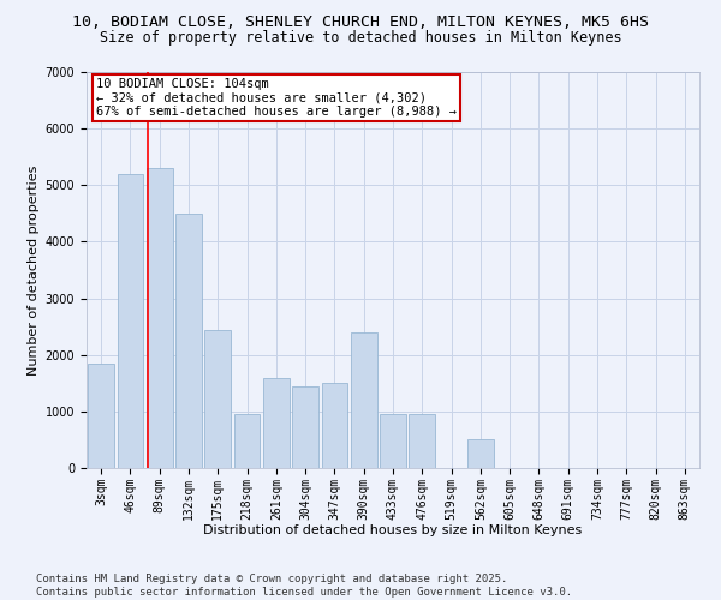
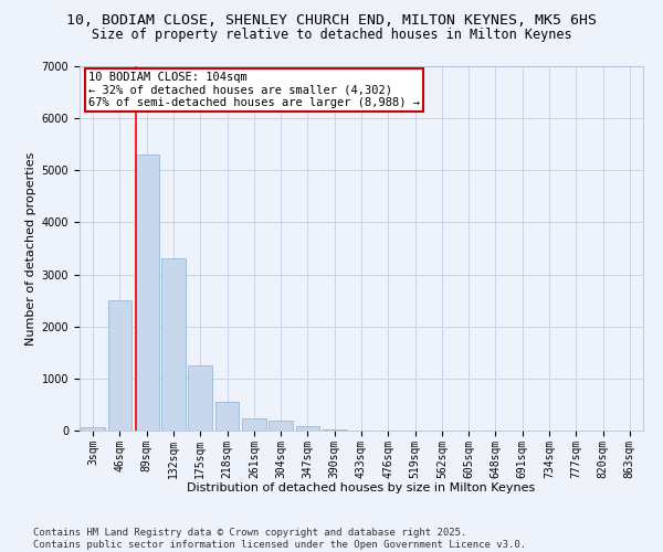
3sqm: 1850 -> 60
46sqm: 5200 -> 2500
132sqm: 4500 -> 3300
175sqm: 2450 -> 1250
218sqm: 950 -> 550
261sqm: 1600 -> 230
304sqm: 1450 -> 200
347sqm: 1500 -> 80
390sqm: 2400 -> 20
433sqm: 950 -> 10
476sqm: 950 -> 0
562sqm: 500 -> 0
